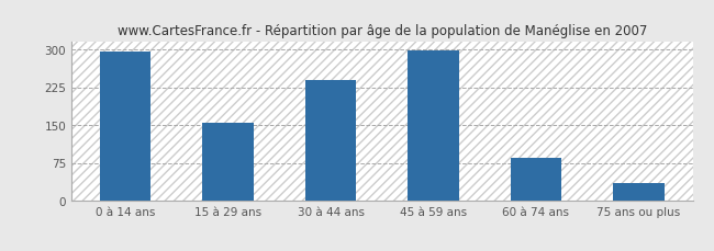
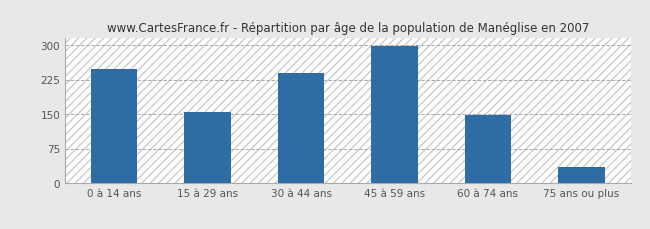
0 à 14 ans: 295 -> 248
60 à 74 ans: 85 -> 147
